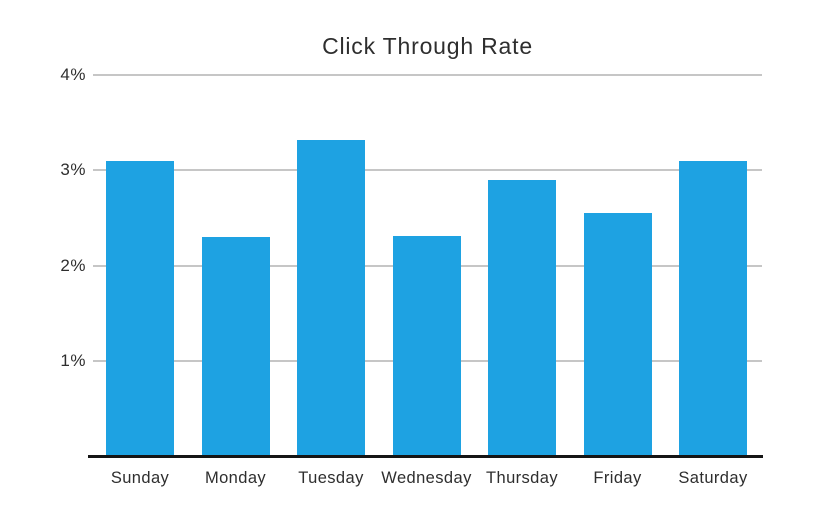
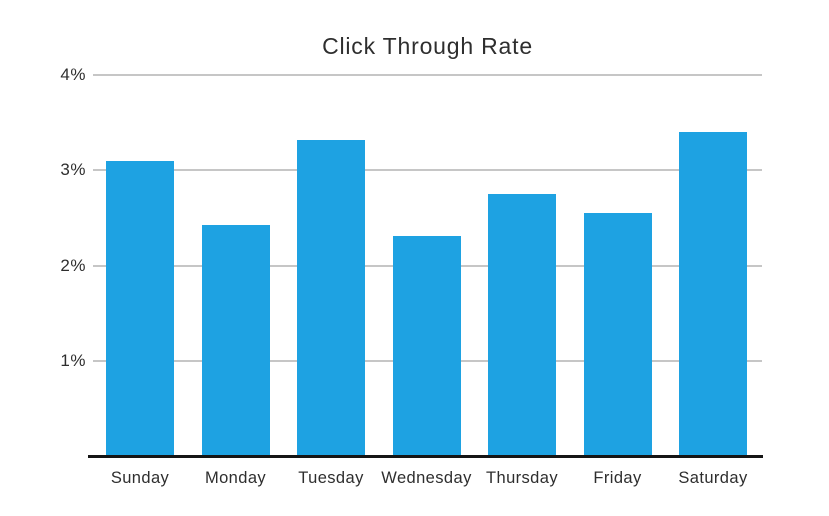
Monday: 2.3% -> 2.4%
Thursday: 2.9% -> 2.8%
Saturday: 3.1% -> 3.4%
